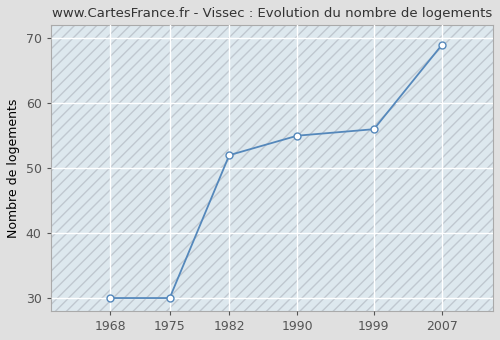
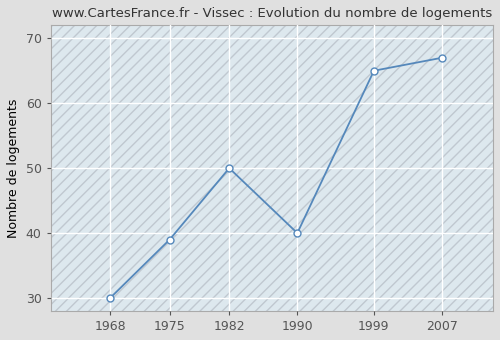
1975: 30 -> 39
1982: 52 -> 50
1990: 55 -> 40
1999: 56 -> 65
2007: 69 -> 67
